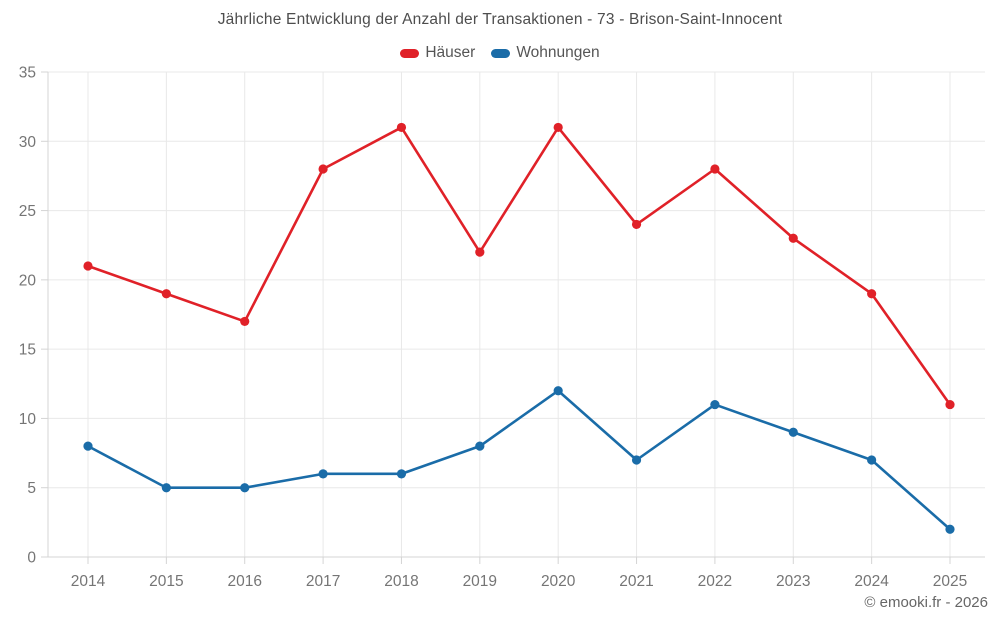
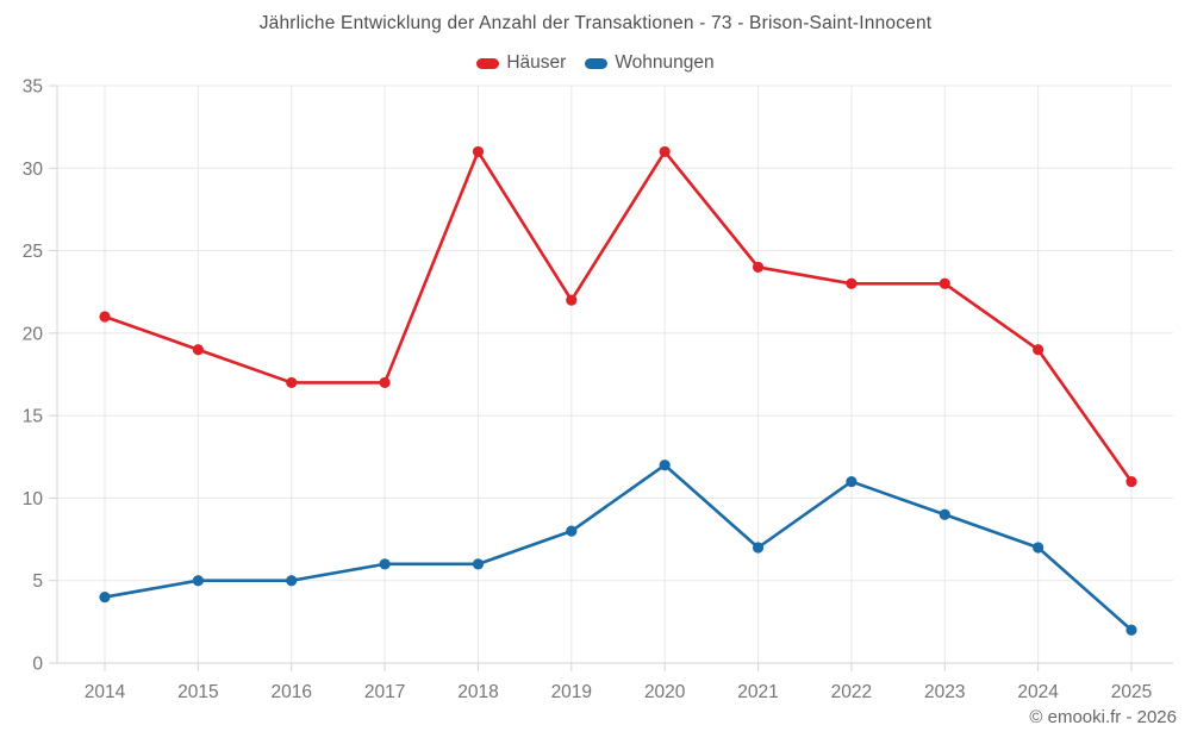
Wohnungen/2014: 8 -> 4
Häuser/2017: 28 -> 17
Häuser/2022: 28 -> 23
